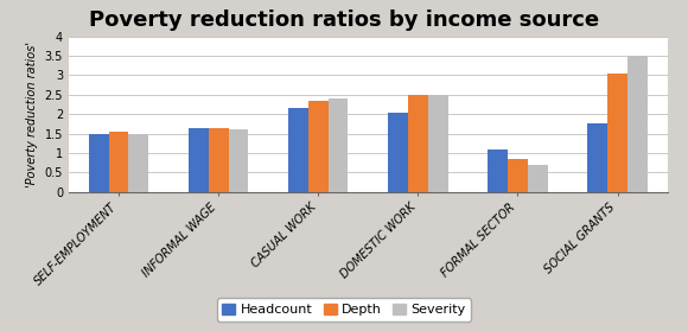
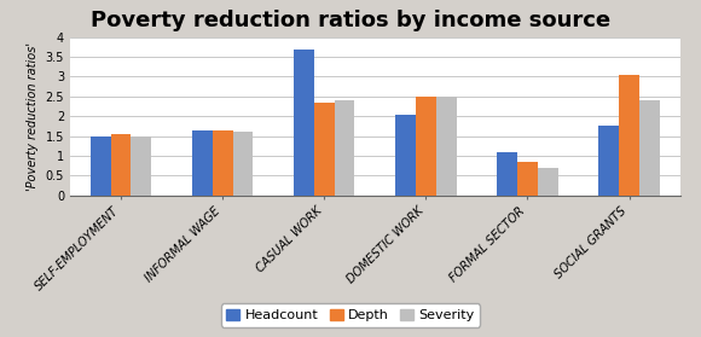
Headcount/CASUAL WORK: 2.15 -> 3.70
Severity/SOCIAL GRANTS: 3.5 -> 2.4
